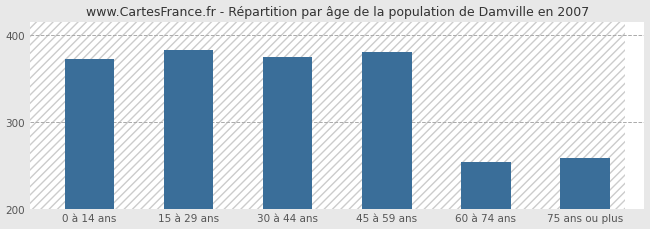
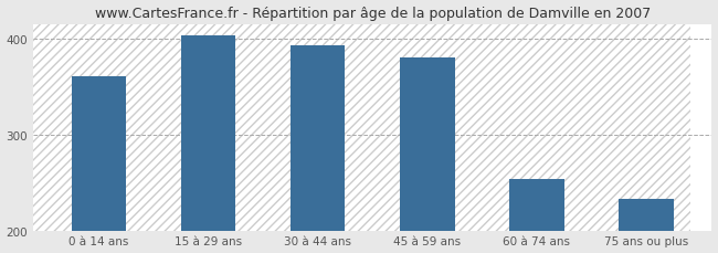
0 à 14 ans: 372 -> 360
15 à 29 ans: 382 -> 403
30 à 44 ans: 374 -> 393
75 ans ou plus: 258 -> 233
